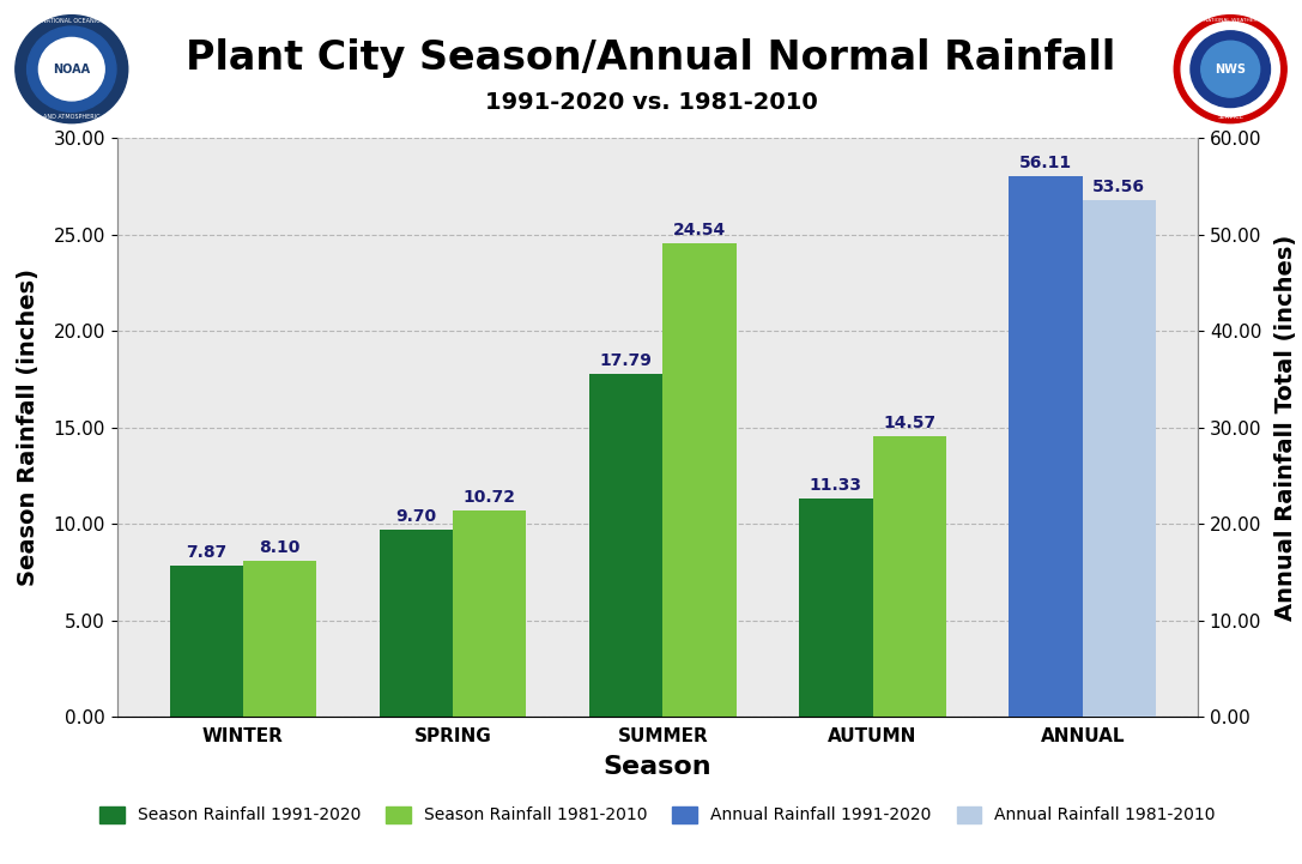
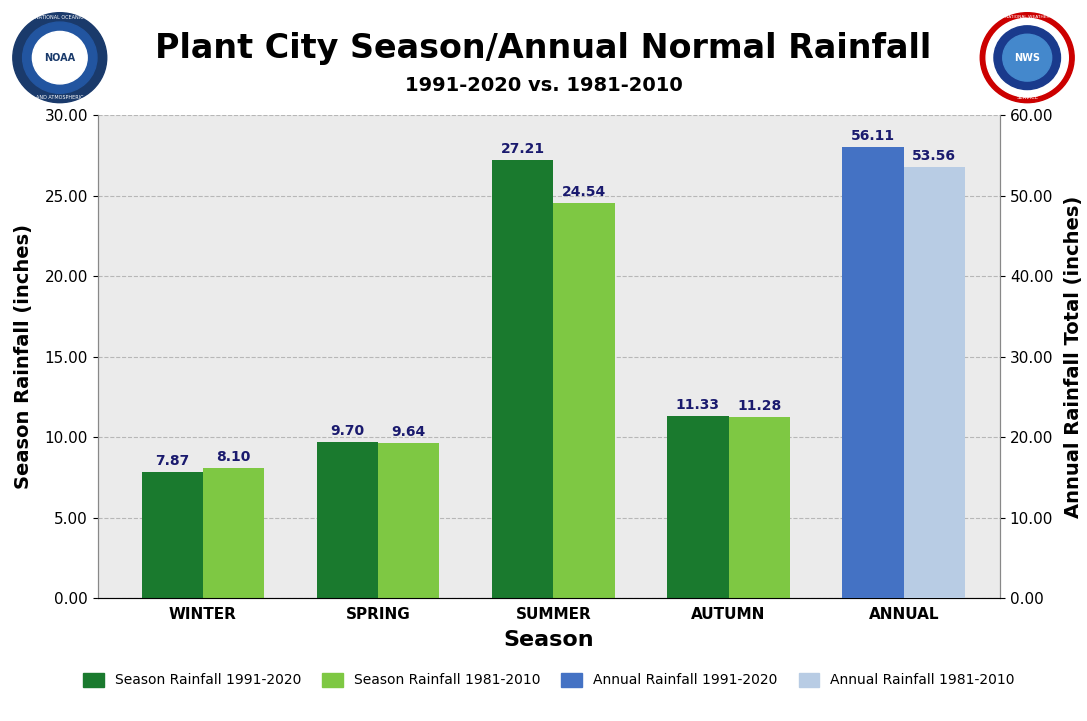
Season Rainfall 1981-2010/SPRING: 10.72 -> 9.64
Season Rainfall 1991-2020/SUMMER: 17.79 -> 27.21
Season Rainfall 1981-2010/AUTUMN: 14.57 -> 11.28
